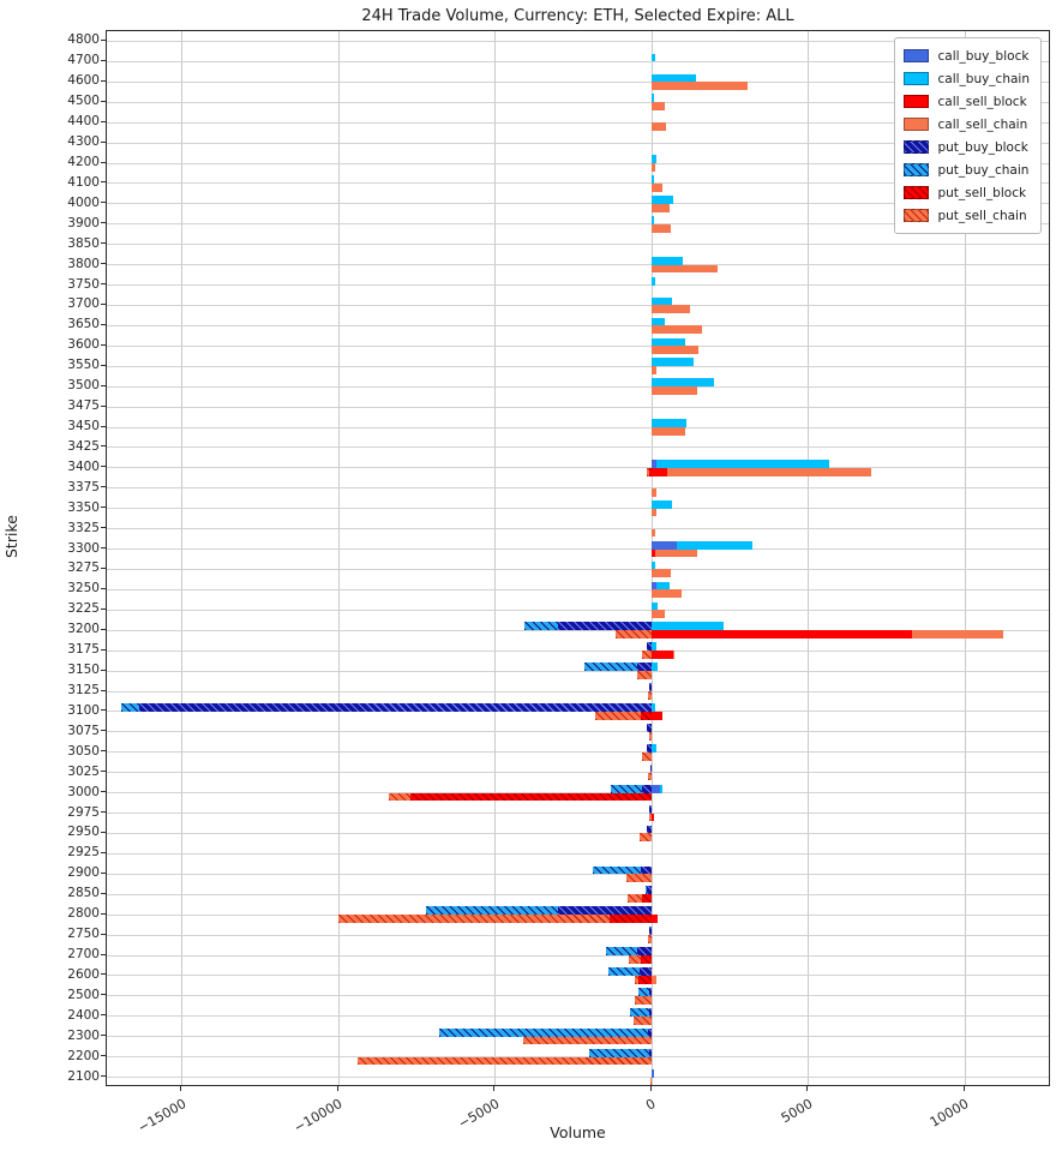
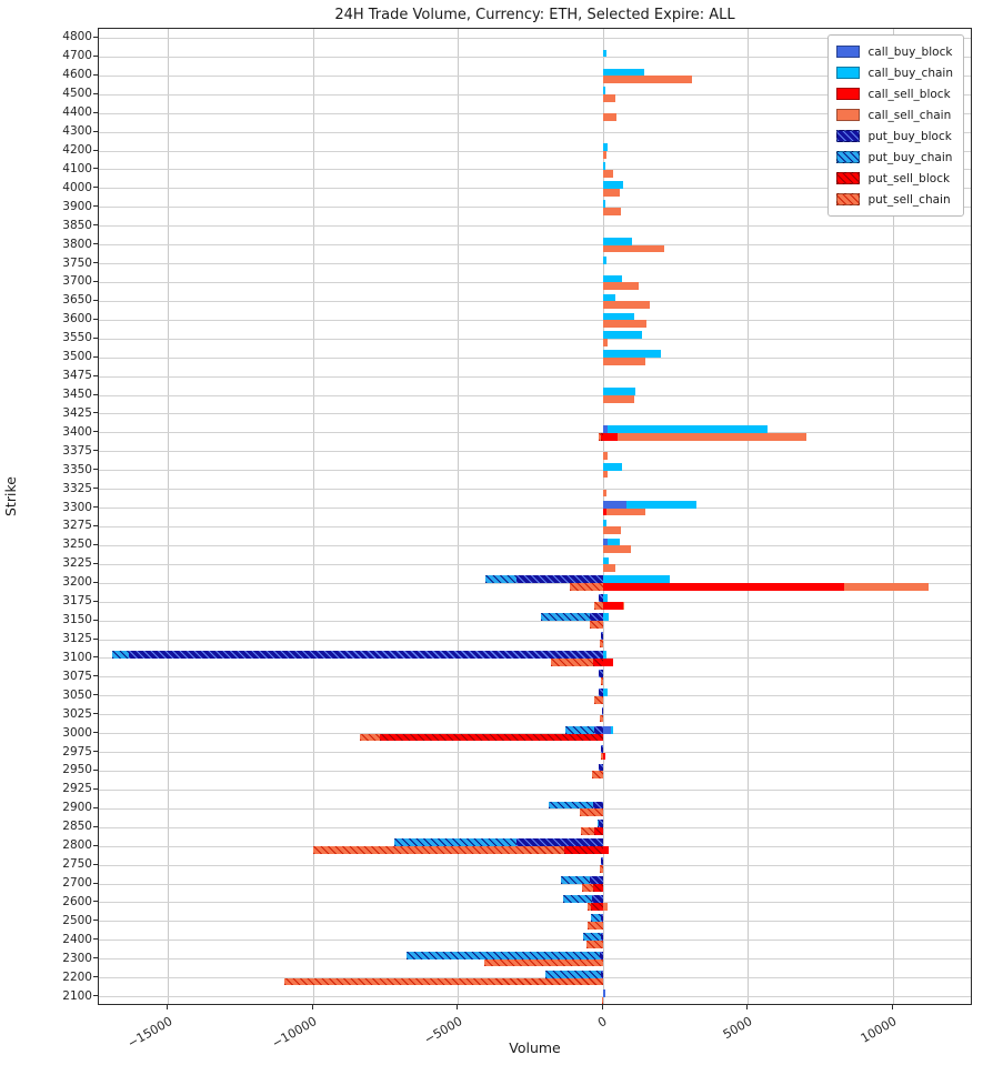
put_sell_chain/2200: -9400 -> -11000
